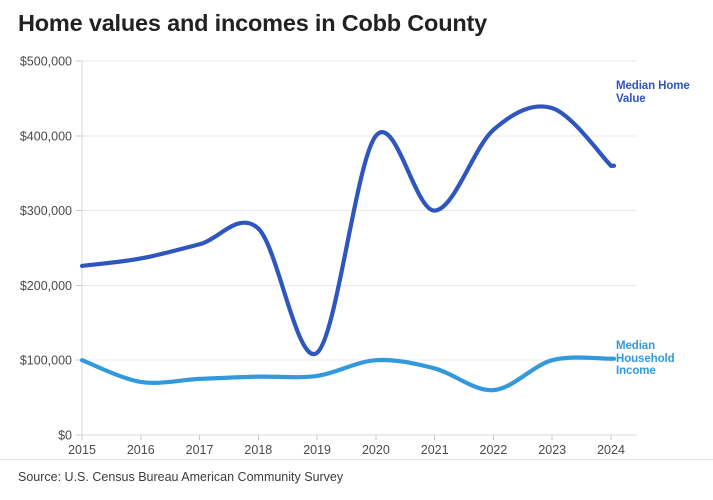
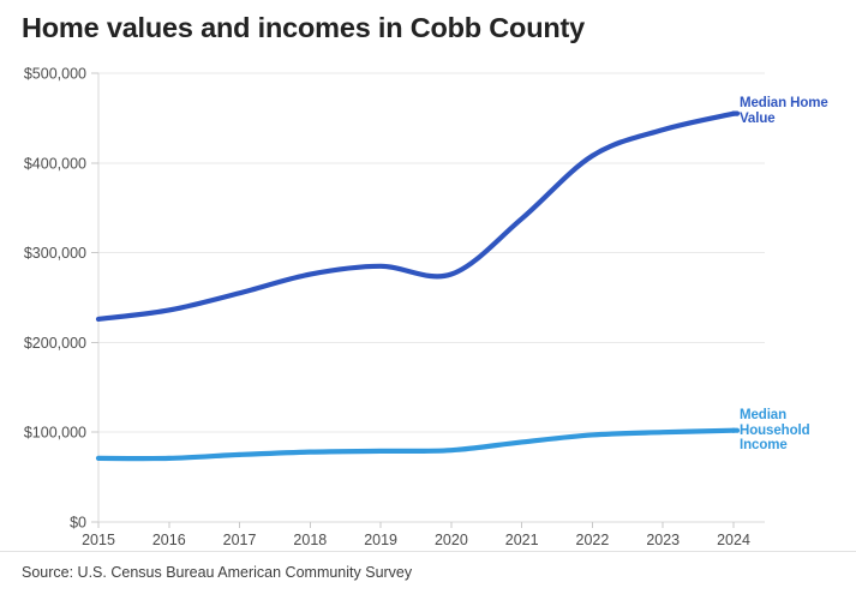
Median Household Income/2015: $100000 -> $70000
Median Home Value/2019: $110000 -> $280000
Median Home Value/2020: $400000 -> $280000
Median Household Income/2020: $100000 -> $80000
Median Home Value/2021: $300000 -> $340000
Median Household Income/2022: $60000 -> $100000
Median Home Value/2024: $360000 -> $460000
